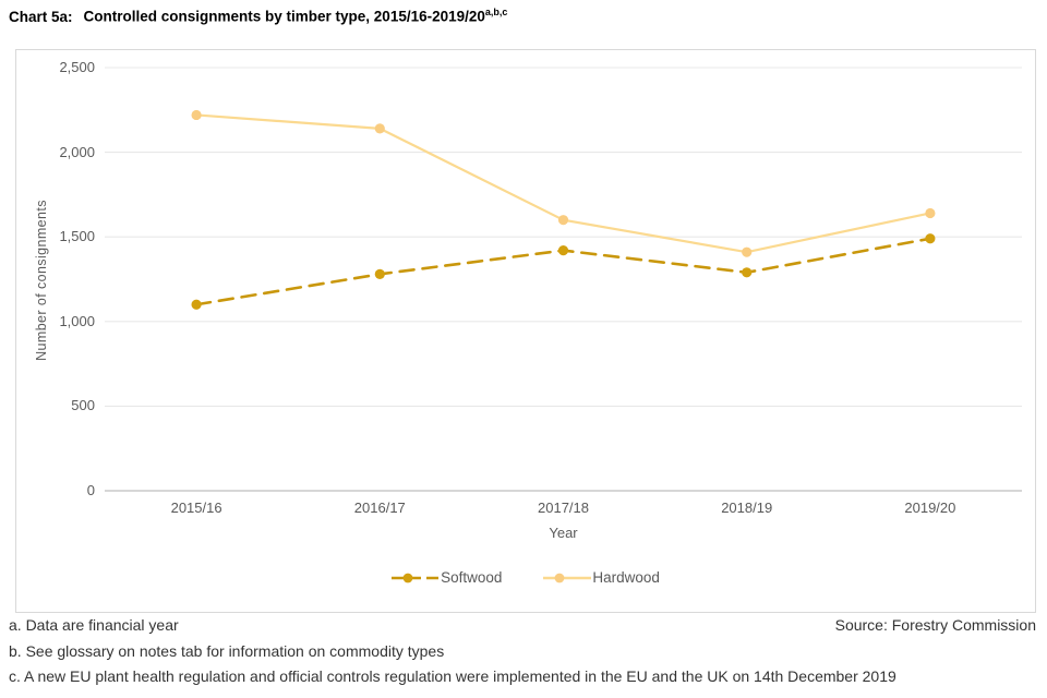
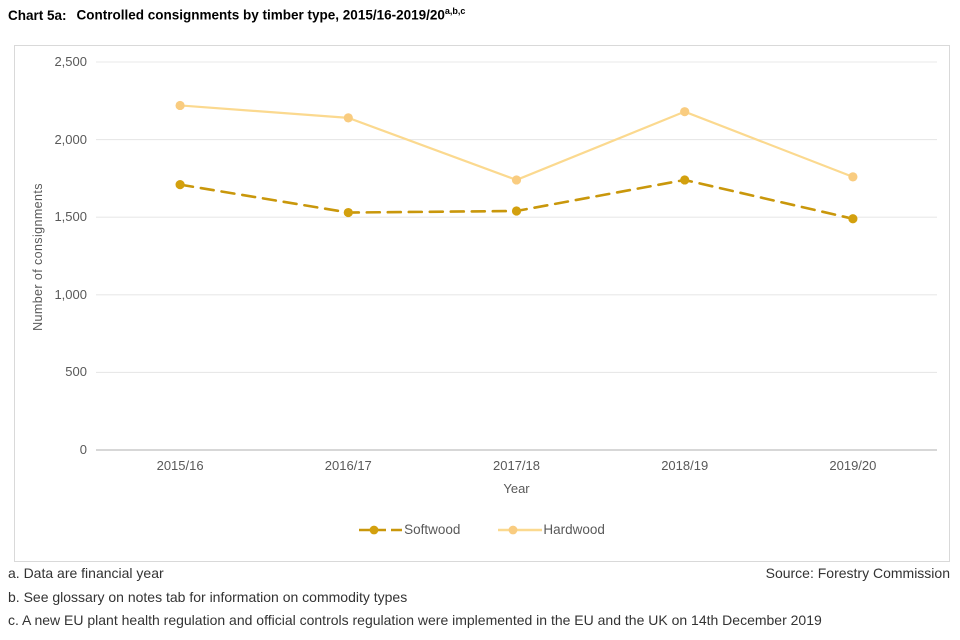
Softwood/2015/16: 1100 -> 1710
Softwood/2016/17: 1280 -> 1530
Softwood/2017/18: 1420 -> 1540
Hardwood/2017/18: 1600 -> 1740
Softwood/2018/19: 1290 -> 1740
Hardwood/2018/19: 1410 -> 2180
Hardwood/2019/20: 1640 -> 1760
